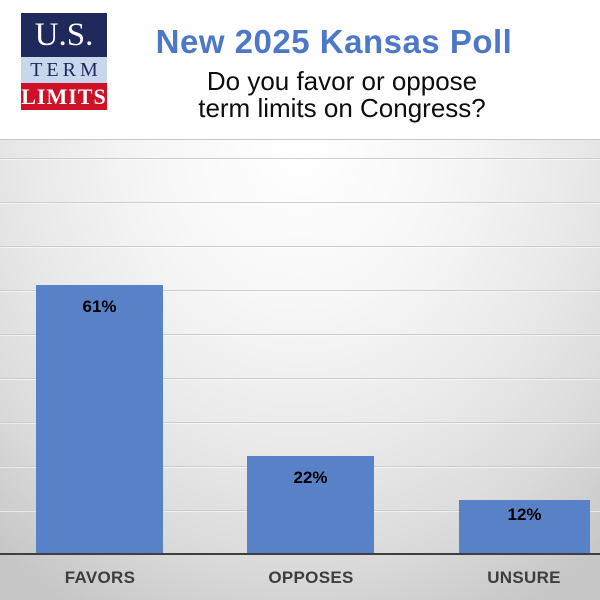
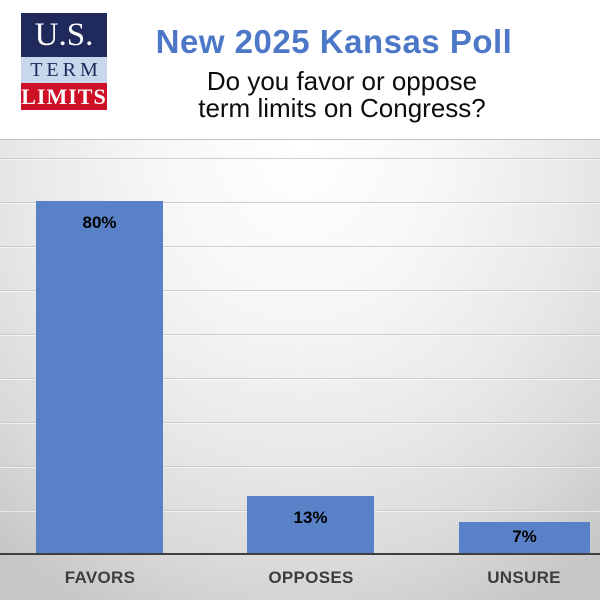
FAVORS: 61% -> 80%
OPPOSES: 22% -> 13%
UNSURE: 12% -> 7%
